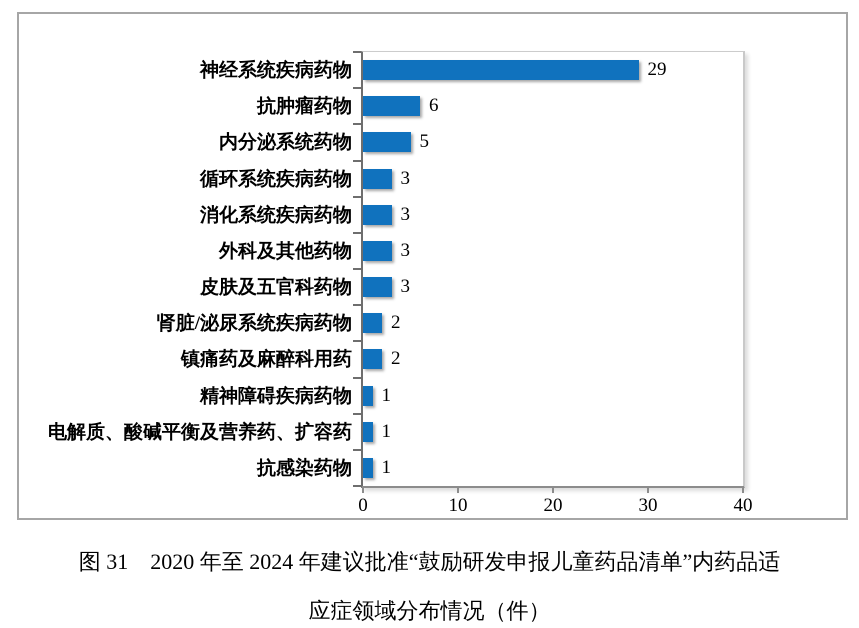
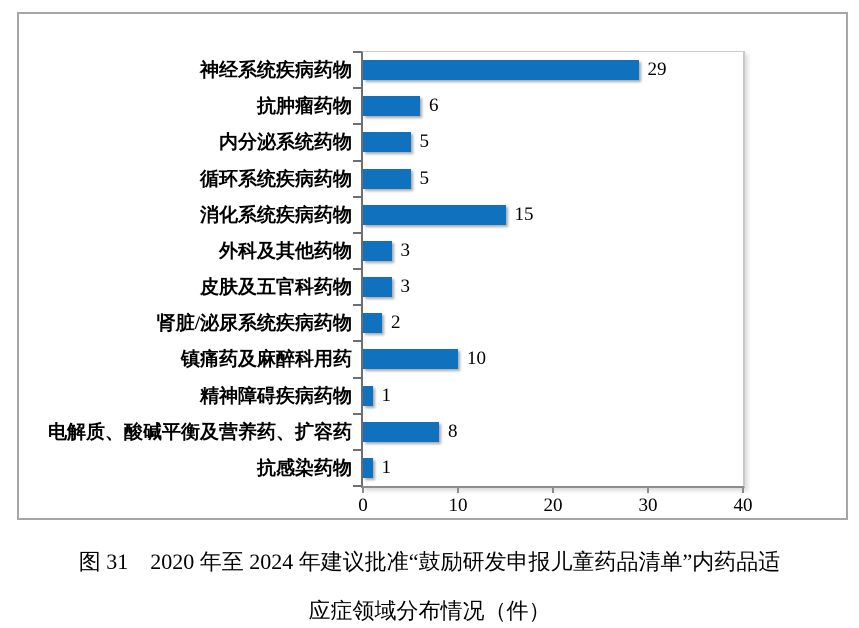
循环系统疾病药物: 3 -> 5
消化系统疾病药物: 3 -> 15
镇痛药及麻醉科用药: 2 -> 10
电解质、酸碱平衡及营养药、扩容药: 1 -> 8
